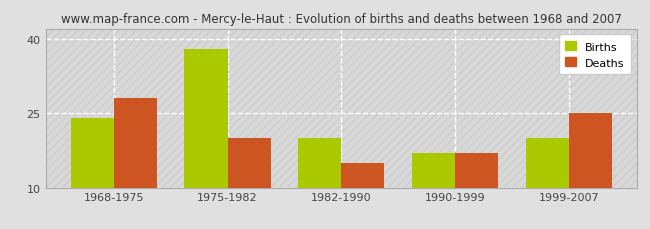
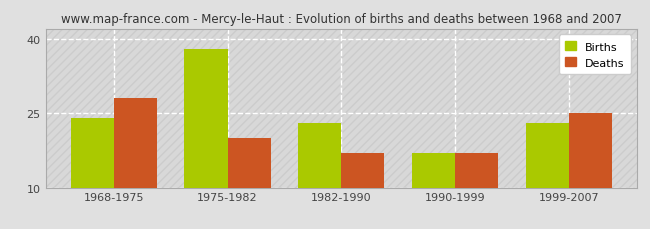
Births/1982-1990: 20 -> 23
Deaths/1982-1990: 15 -> 17
Births/1999-2007: 20 -> 23
